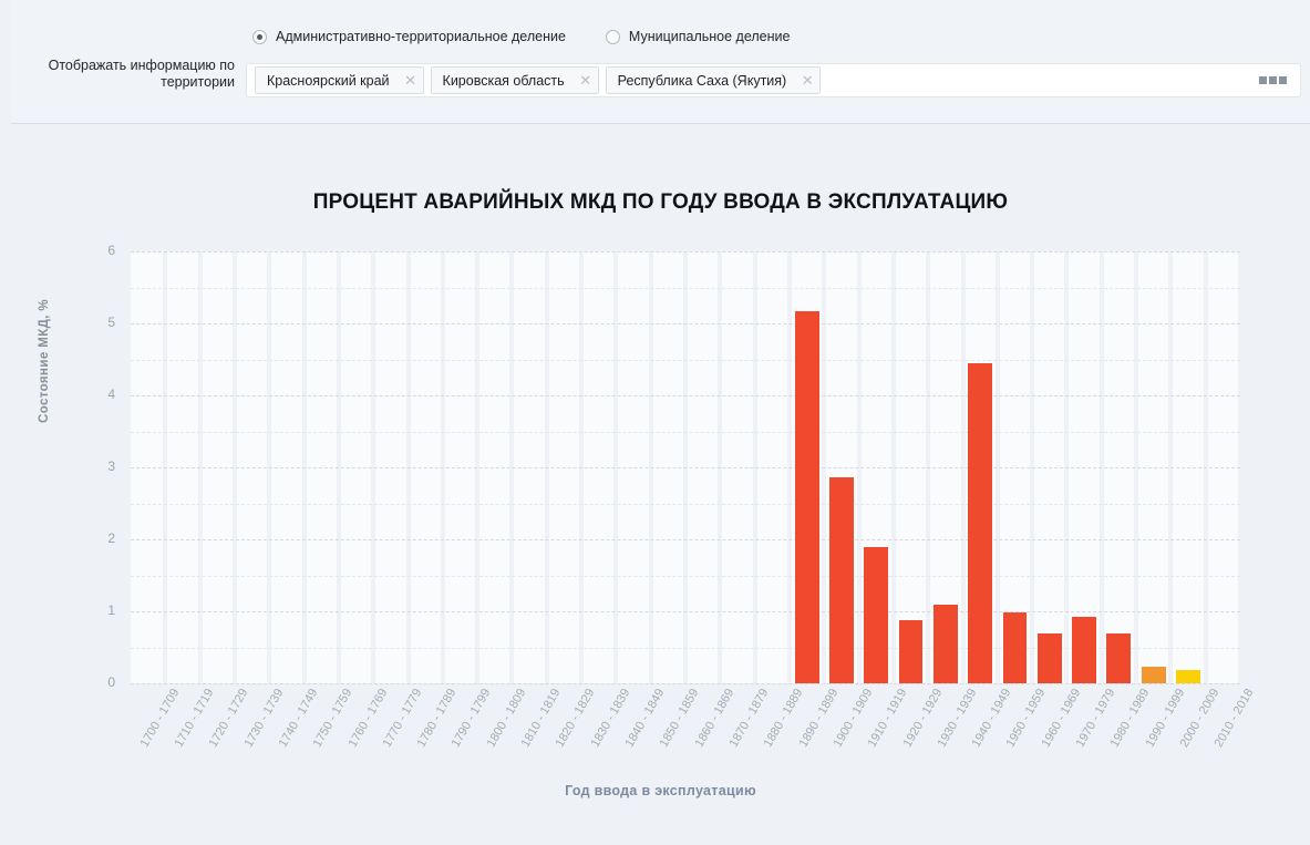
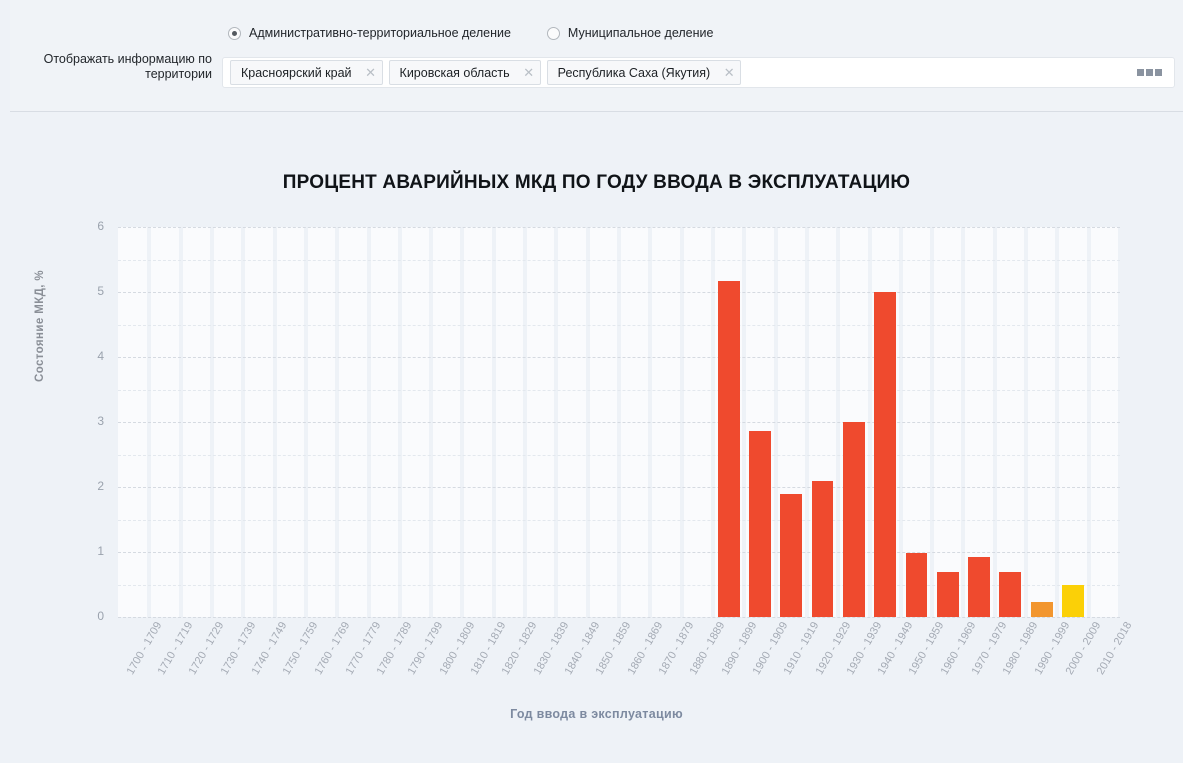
1920 - 1929: 0.9 -> 2.1
1930 - 1939: 1.1 -> 3.0
1940 - 1949: 4.5 -> 5.0
2000 - 2009: 0.2 -> 0.5
